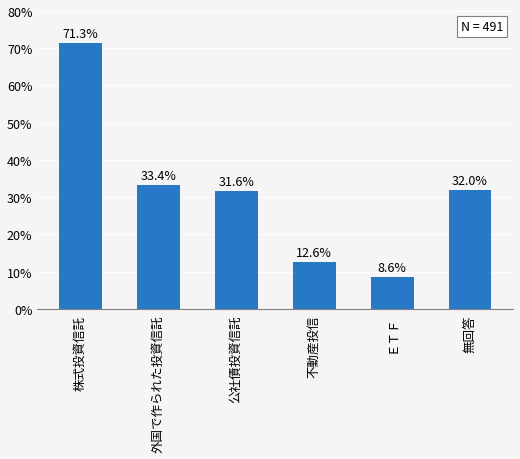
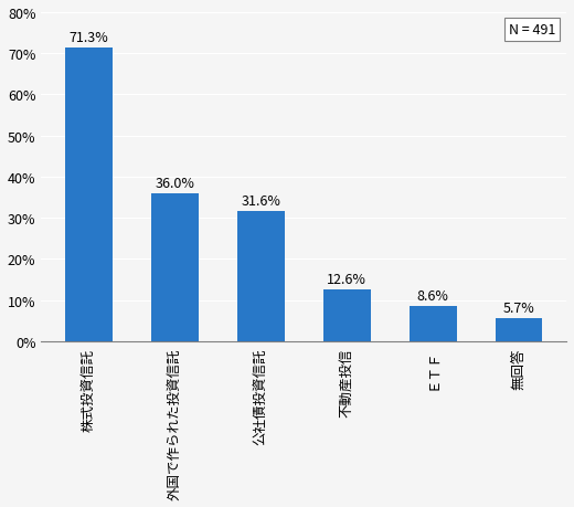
外国で作られた投資信託: 33.4% -> 36.0%
無回答: 32.0% -> 5.7%
